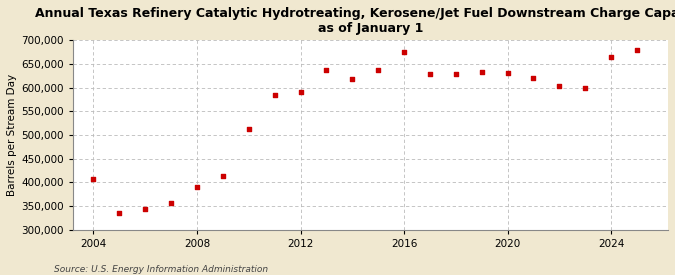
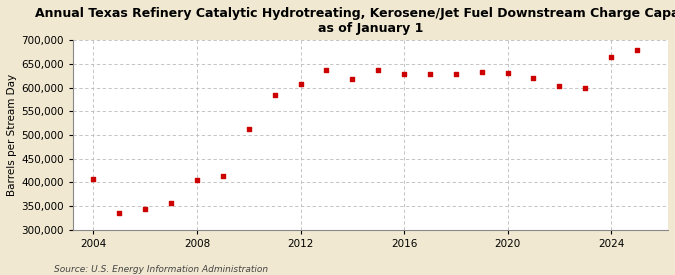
2008: 390,000 -> 405,000
2012: 590,000 -> 608,000
2016: 675,000 -> 628,000
